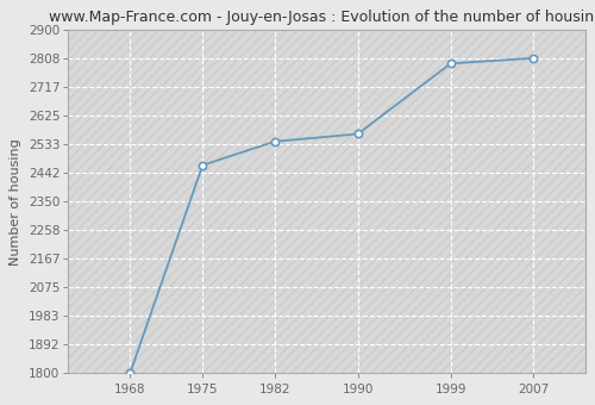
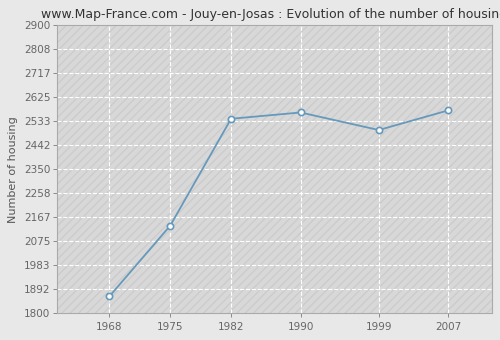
1968: 1802 -> 1865
1975: 2467 -> 2135
1999: 2793 -> 2500
2007: 2810 -> 2575
